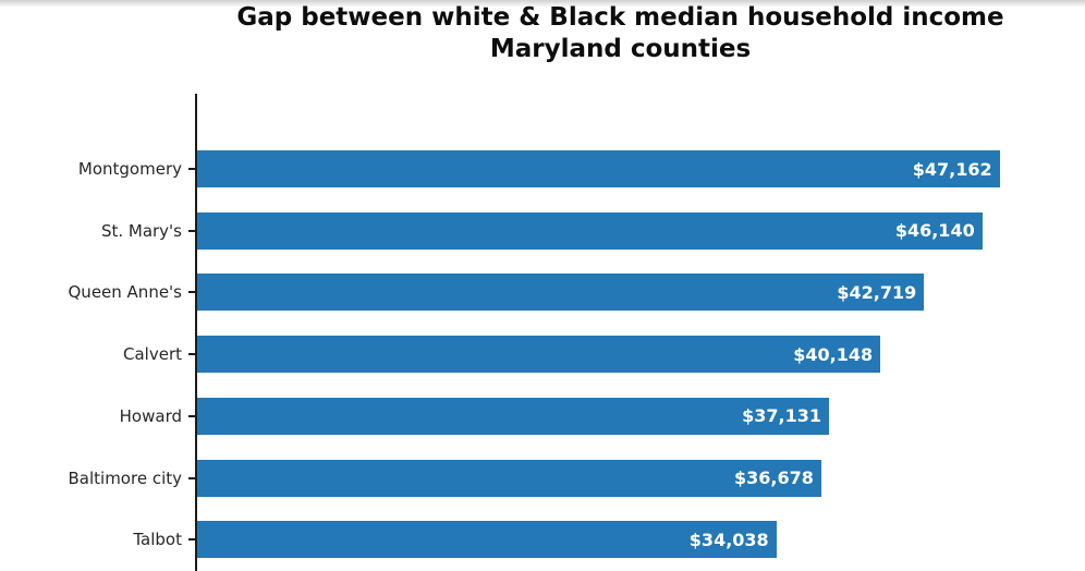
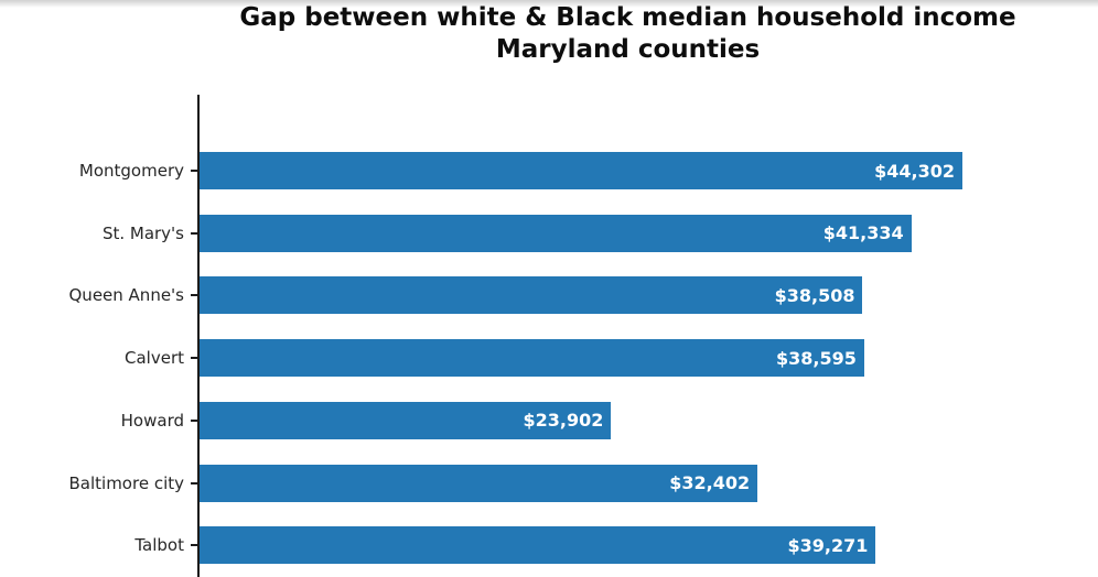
Montgomery: $47,162 -> $44,302
St. Mary's: $46,140 -> $41,334
Queen Anne's: $42,719 -> $38,508
Calvert: $40,148 -> $38,595
Howard: $37,131 -> $23,902
Baltimore city: $36,678 -> $32,402
Talbot: $34,038 -> $39,271
